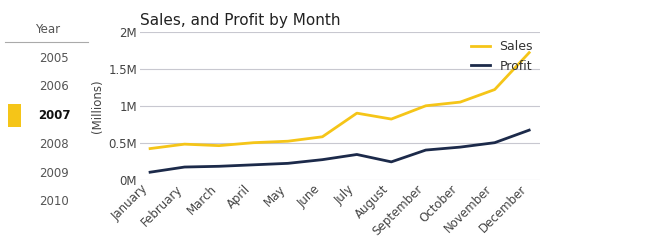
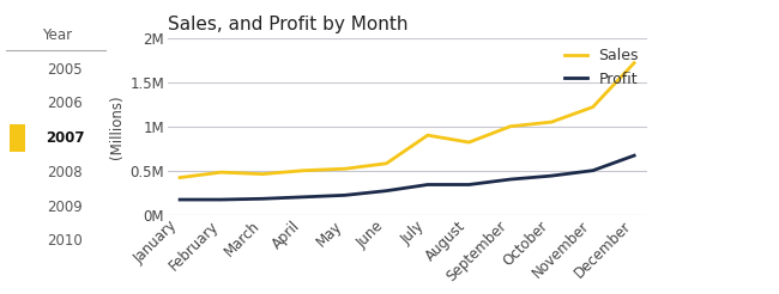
Profit/January: 0.10M -> 0.17M
Profit/August: 0.24M -> 0.34M
